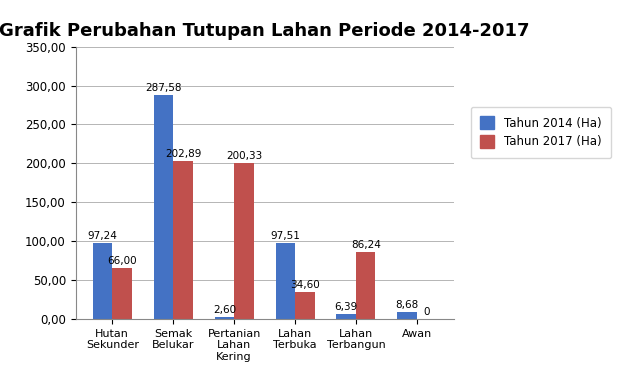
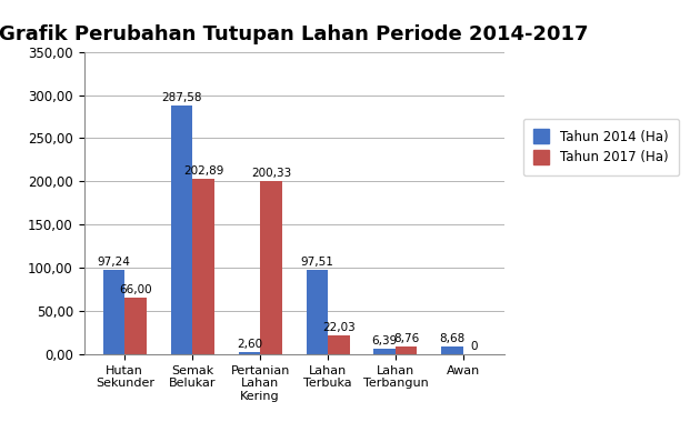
Tahun 2017 (Ha)/Lahan Terbuka: 34,60 -> 22,03
Tahun 2017 (Ha)/Lahan Terbangun: 86,24 -> 8,76
